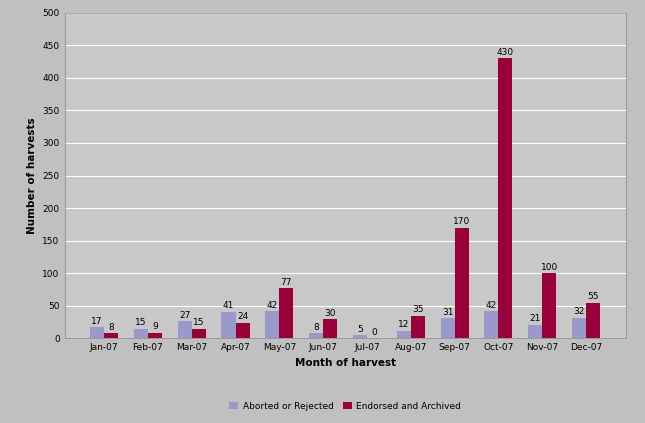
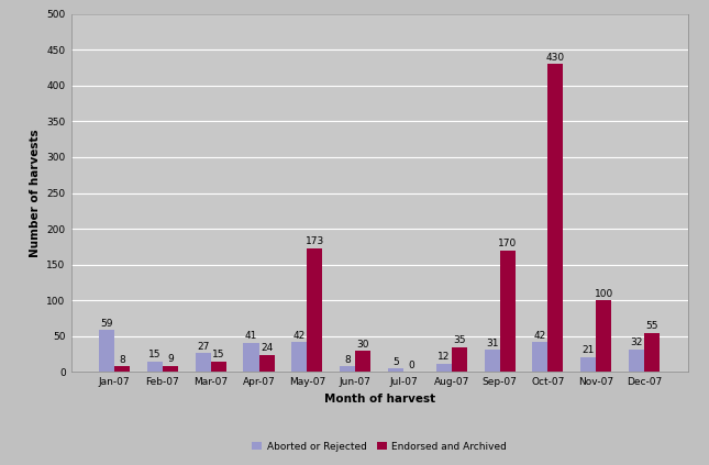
Aborted or Rejected/Jan-07: 17 -> 59
Endorsed and Archived/May-07: 77 -> 173
